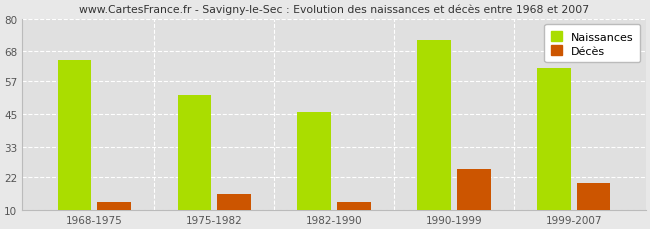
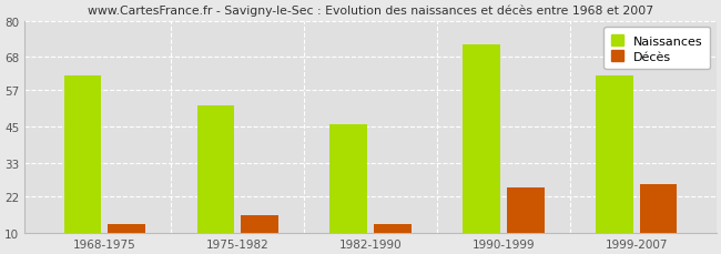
Naissances/1968-1975: 65 -> 62
Décès/1999-2007: 20 -> 26
